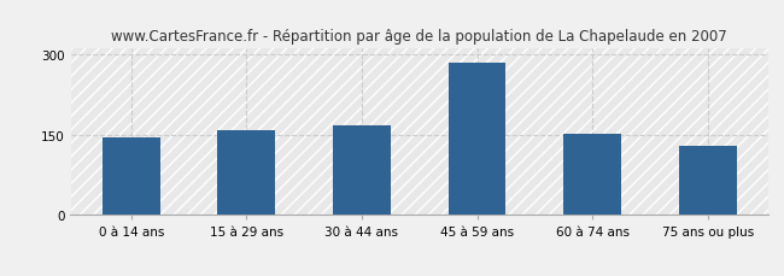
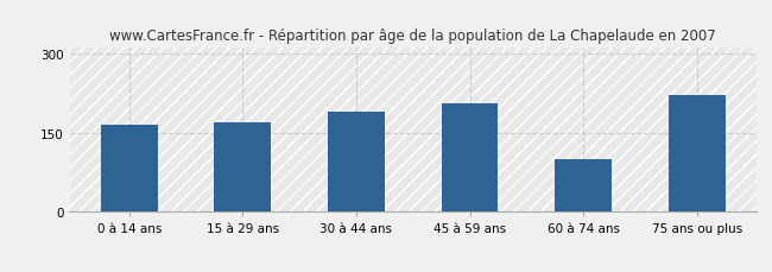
0 à 14 ans: 145 -> 165
15 à 29 ans: 158 -> 170
30 à 44 ans: 168 -> 190
45 à 59 ans: 283 -> 205
60 à 74 ans: 152 -> 100
75 ans ou plus: 128 -> 220
